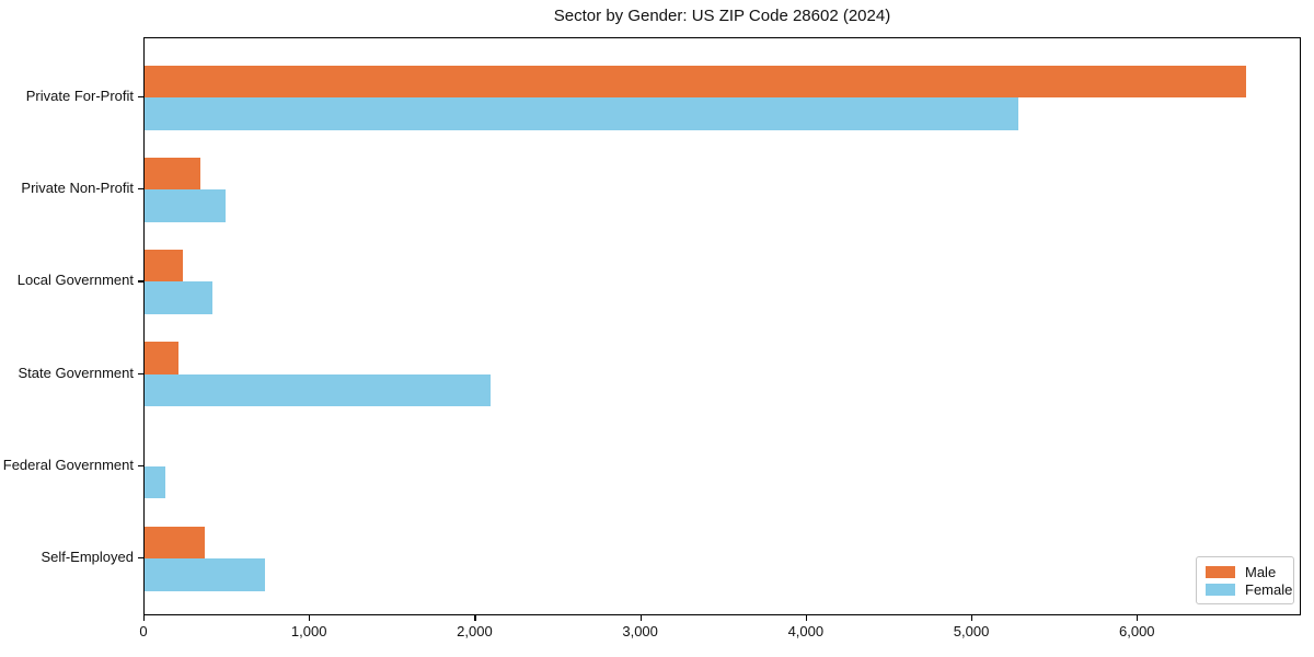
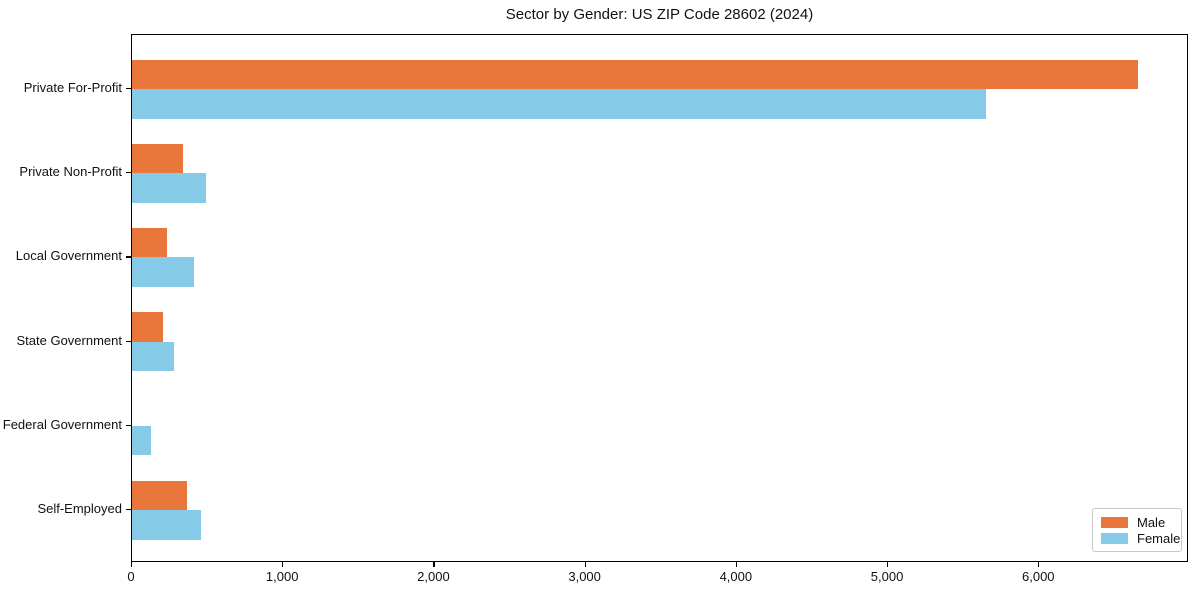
Female/Private For-Profit: 5280 -> 5650
Female/State Government: 2090 -> 280
Female/Self-Employed: 730 -> 460
